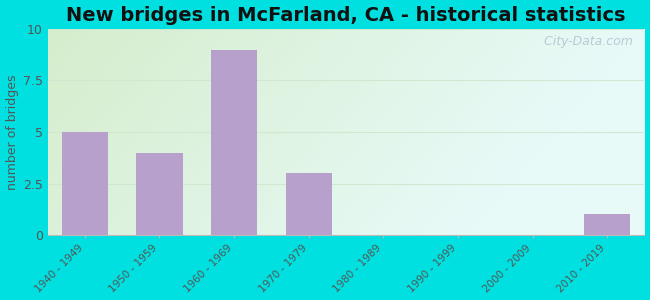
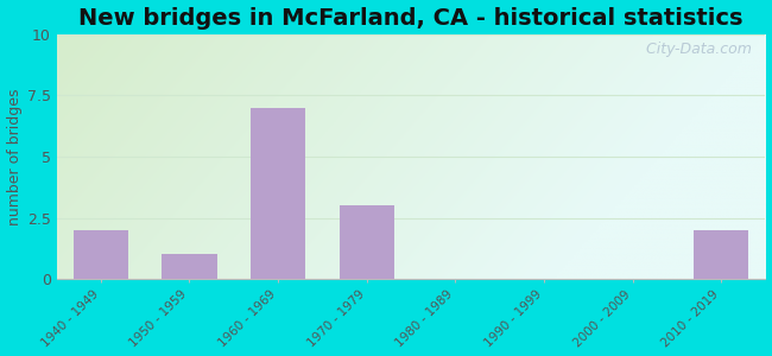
1940 - 1949: 5 -> 2
1950 - 1959: 4 -> 1
1960 - 1969: 9 -> 7
2010 - 2019: 1 -> 2
